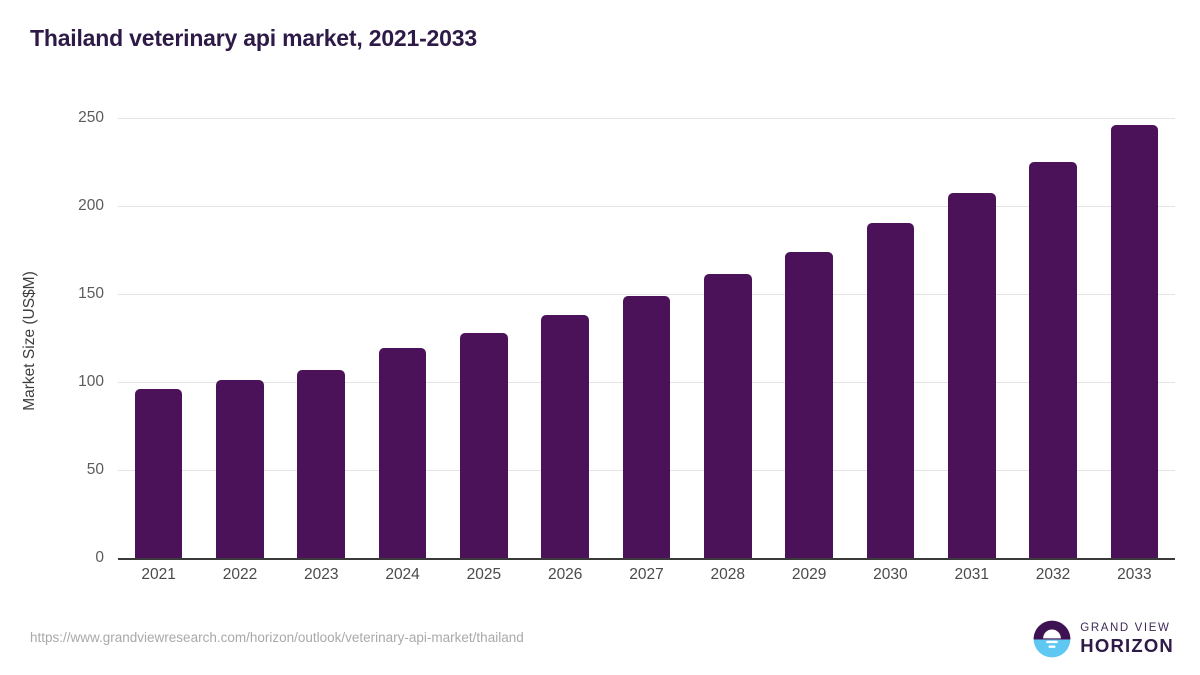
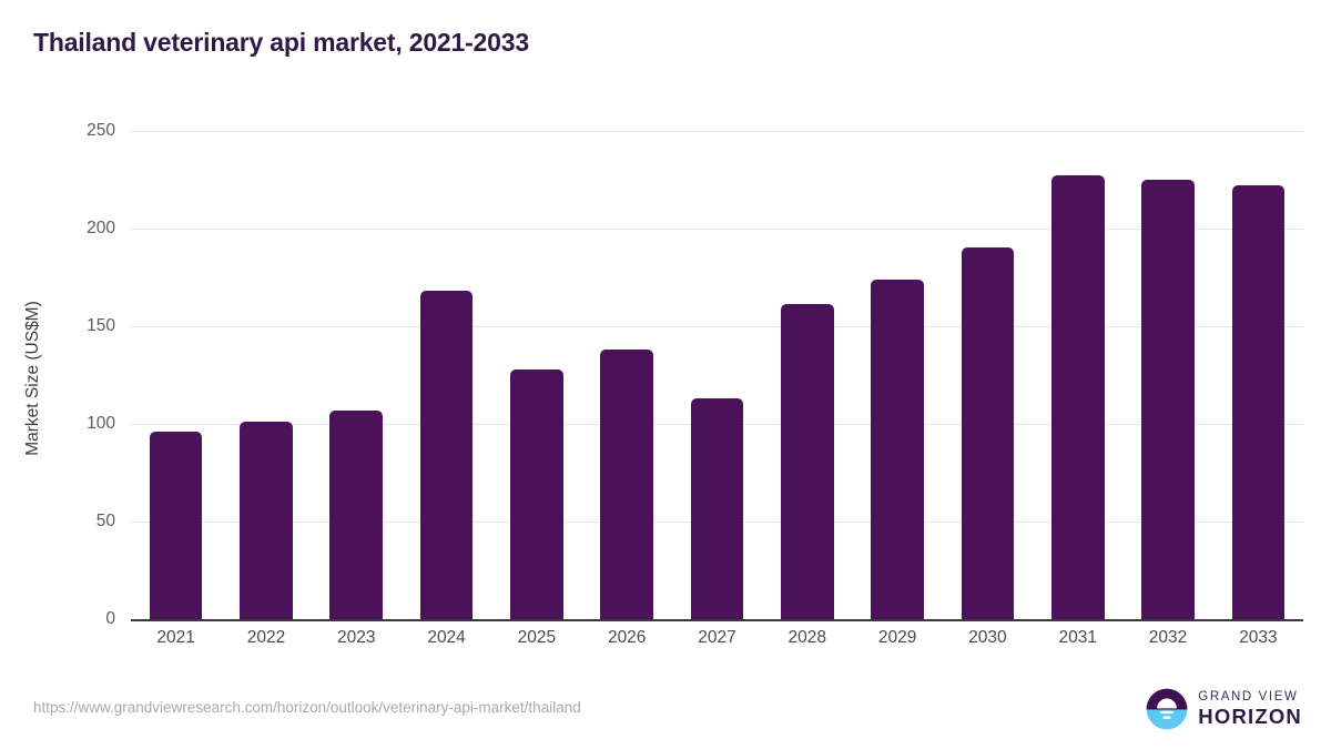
2024: 119 -> 168
2027: 149 -> 113
2031: 207 -> 227
2033: 246 -> 222
